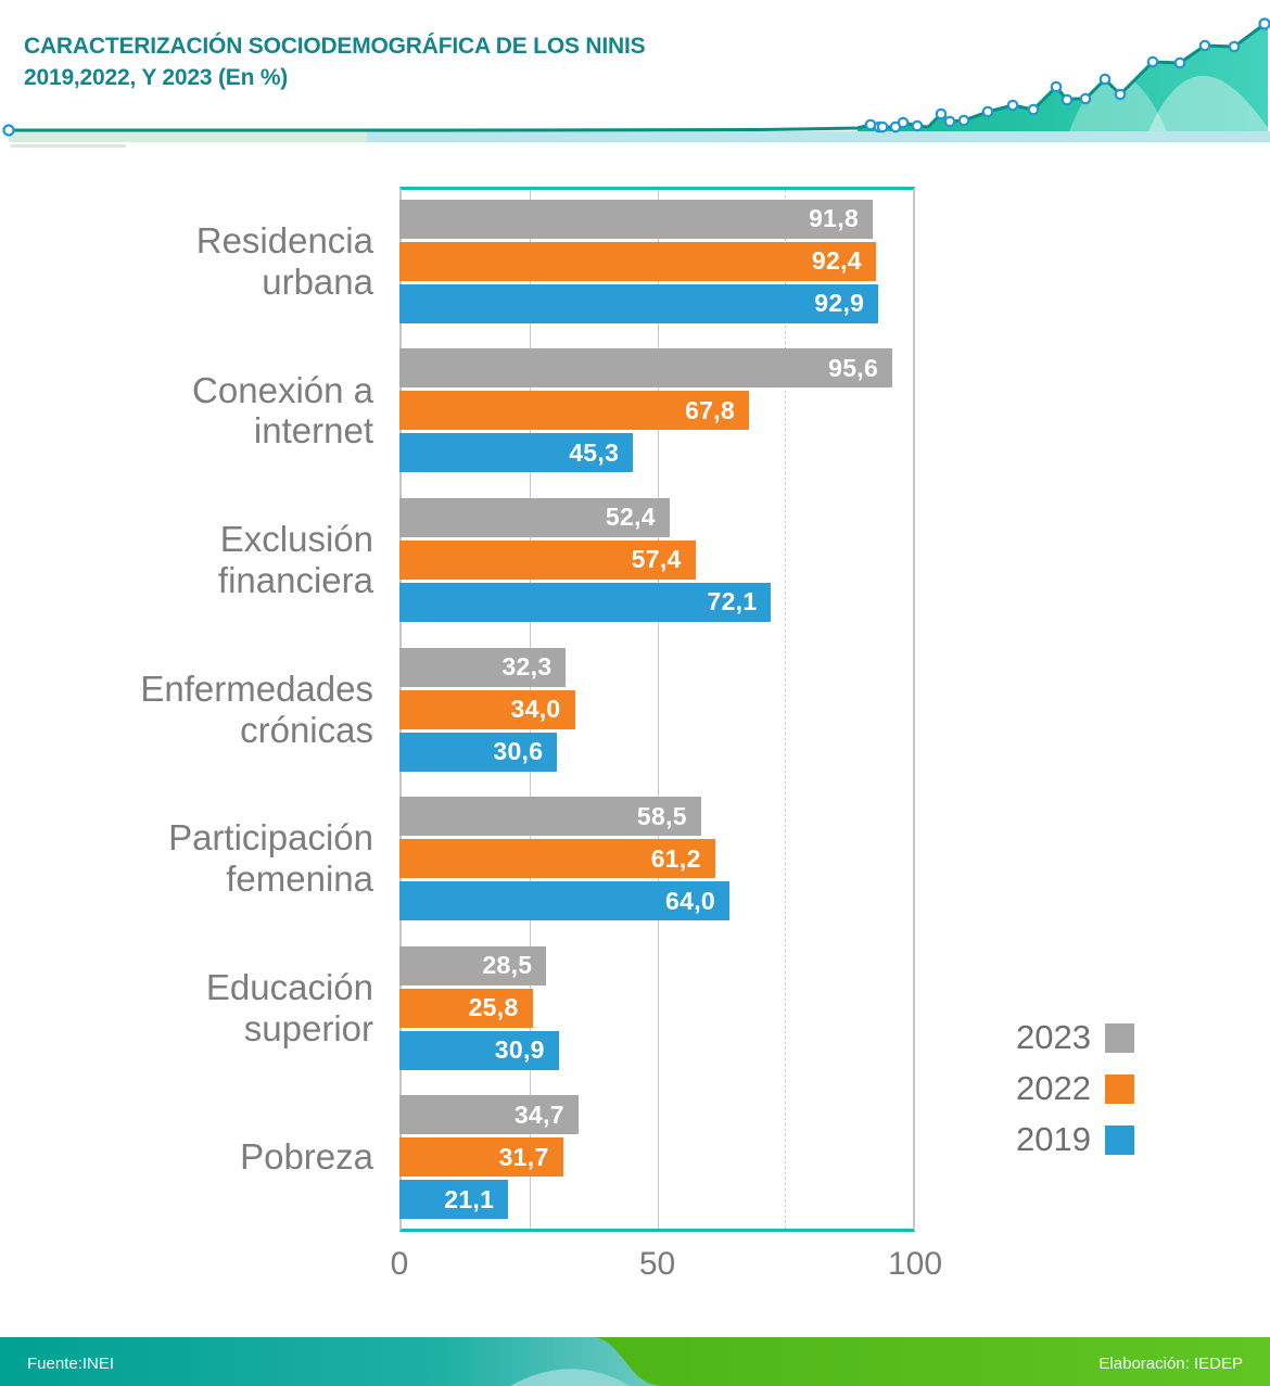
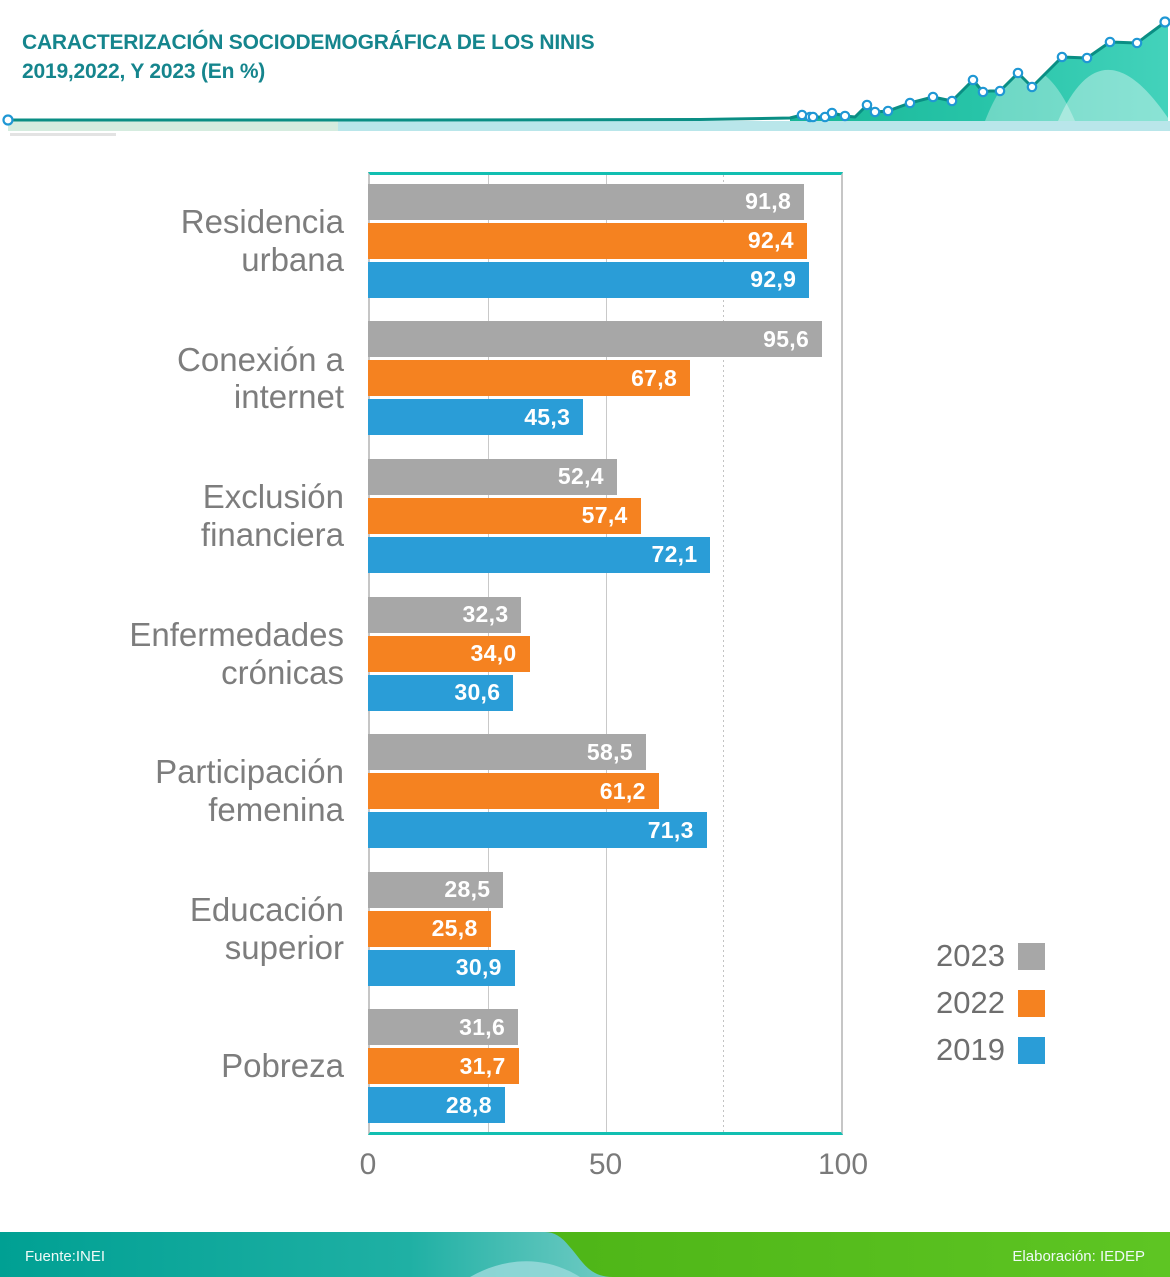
2019/Participación femenina: 64,0 -> 71,3
2023/Pobreza: 34,7 -> 31,6
2019/Pobreza: 21,1 -> 28,8
